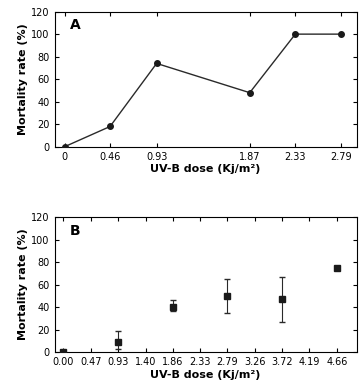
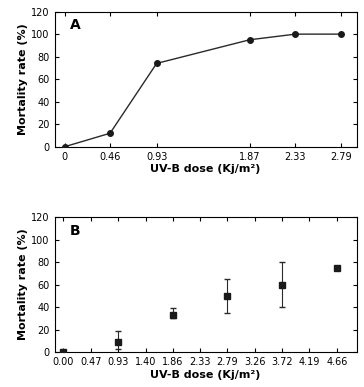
0.46: 18 -> 12
1.87: 48 -> 95
1.86: 40 -> 33
3.72: 47 -> 60
